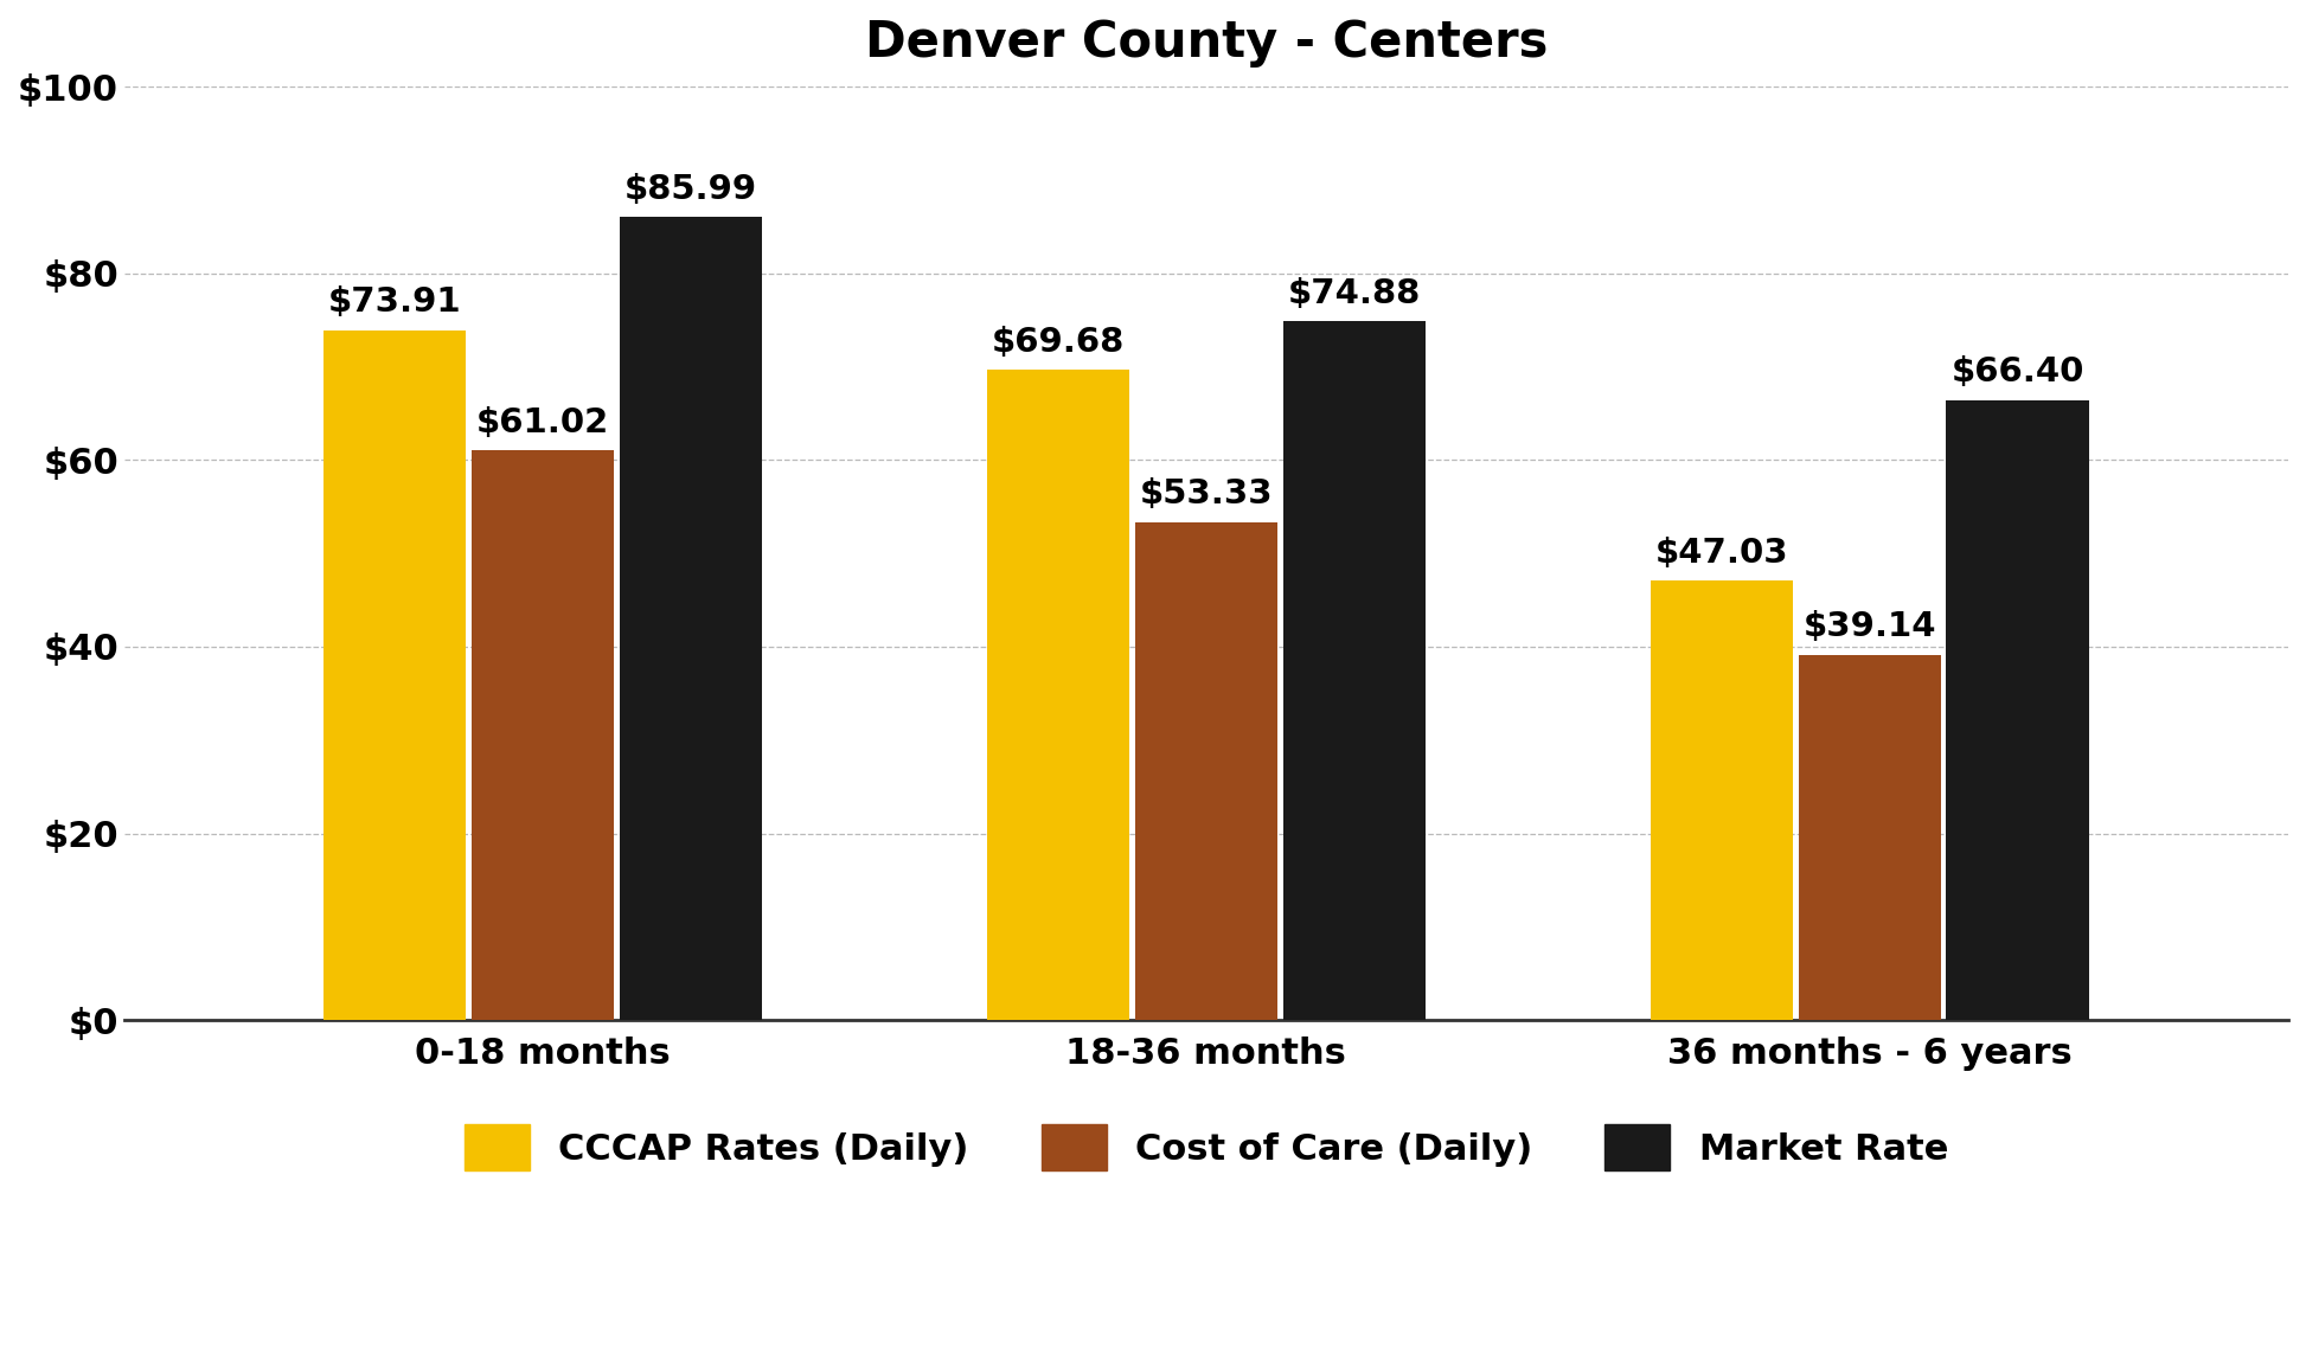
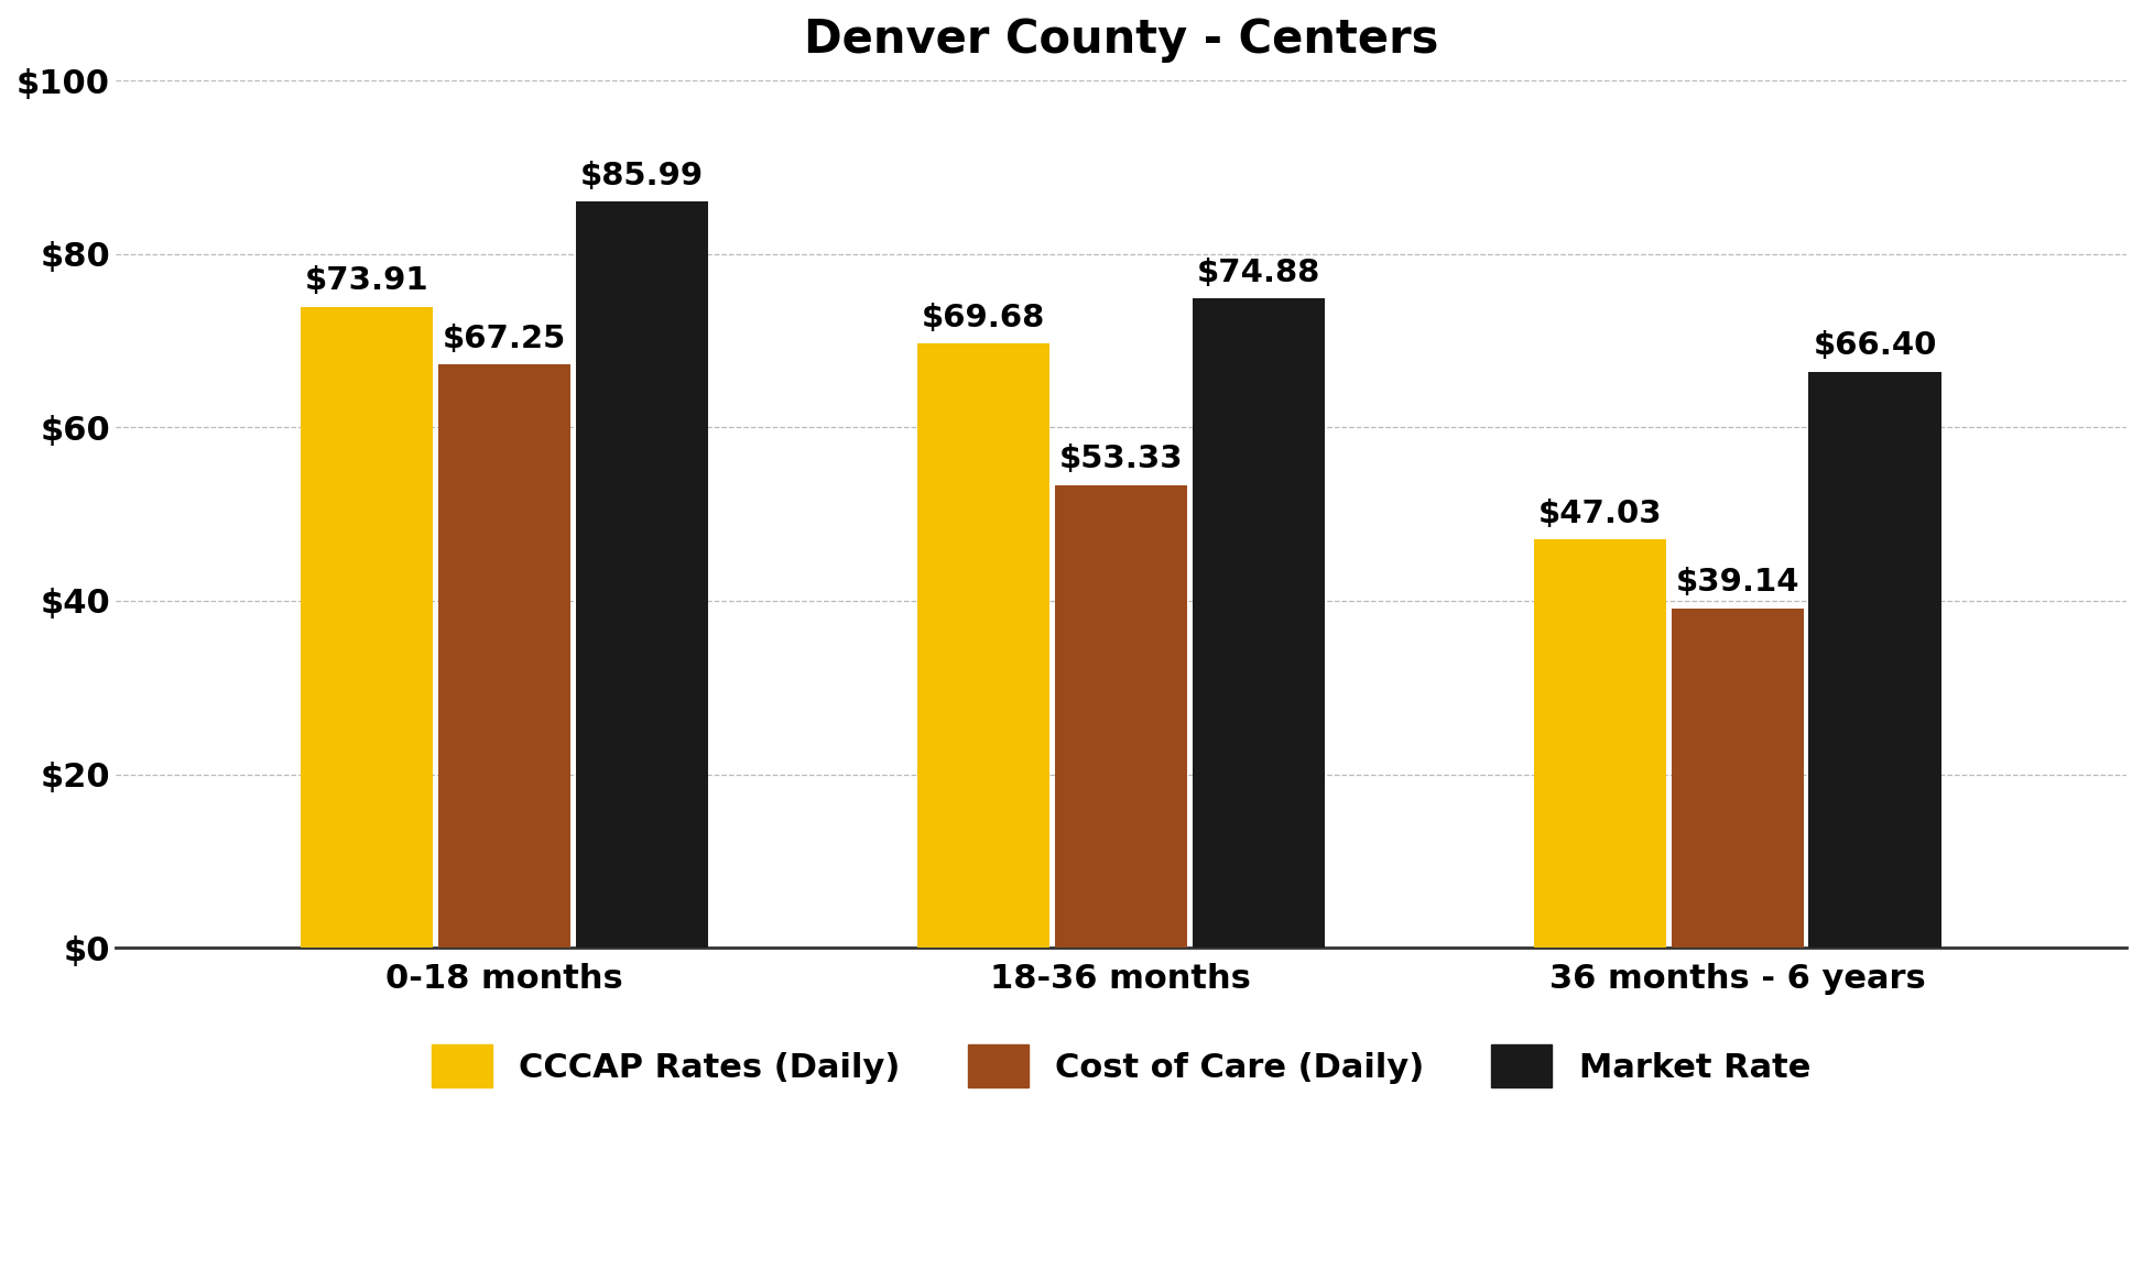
Cost of Care (Daily)/0-18 months: $61.02 -> $67.25
